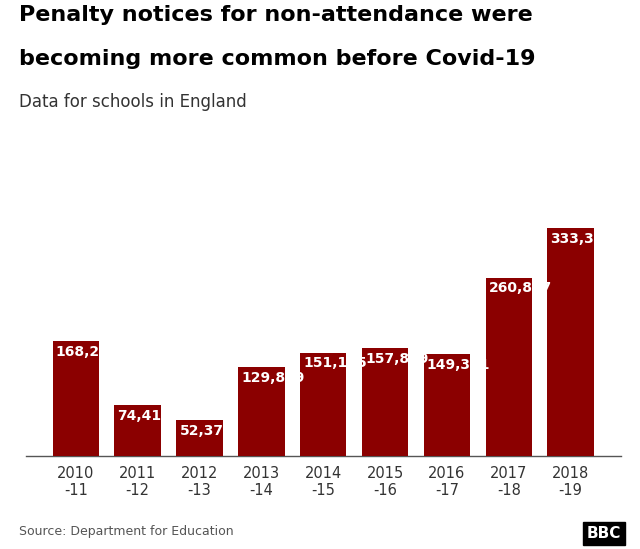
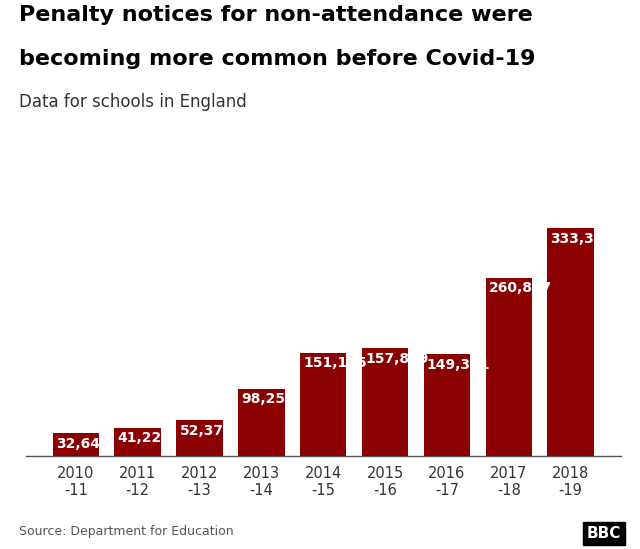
2010 -11: 168,240 -> 32,641
2011 -12: 74,415 -> 41,224
2013 -14: 129,869 -> 98,259
